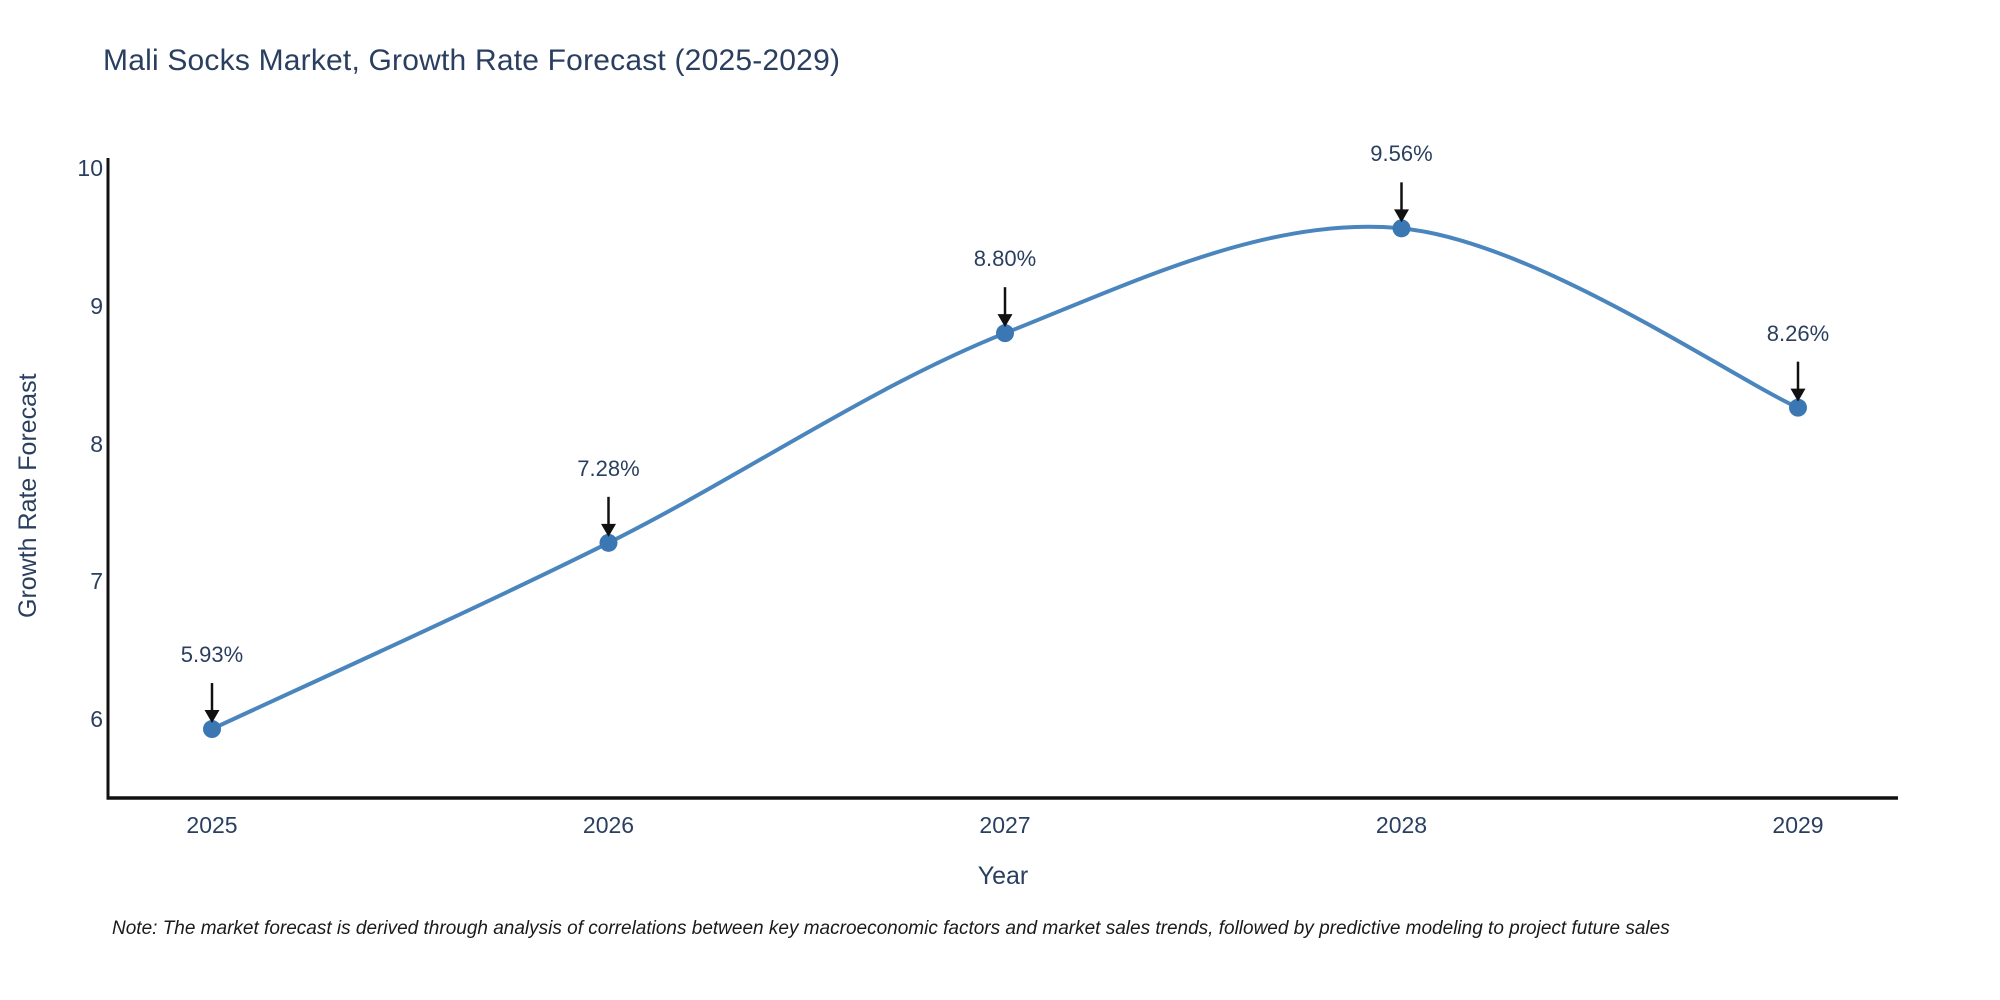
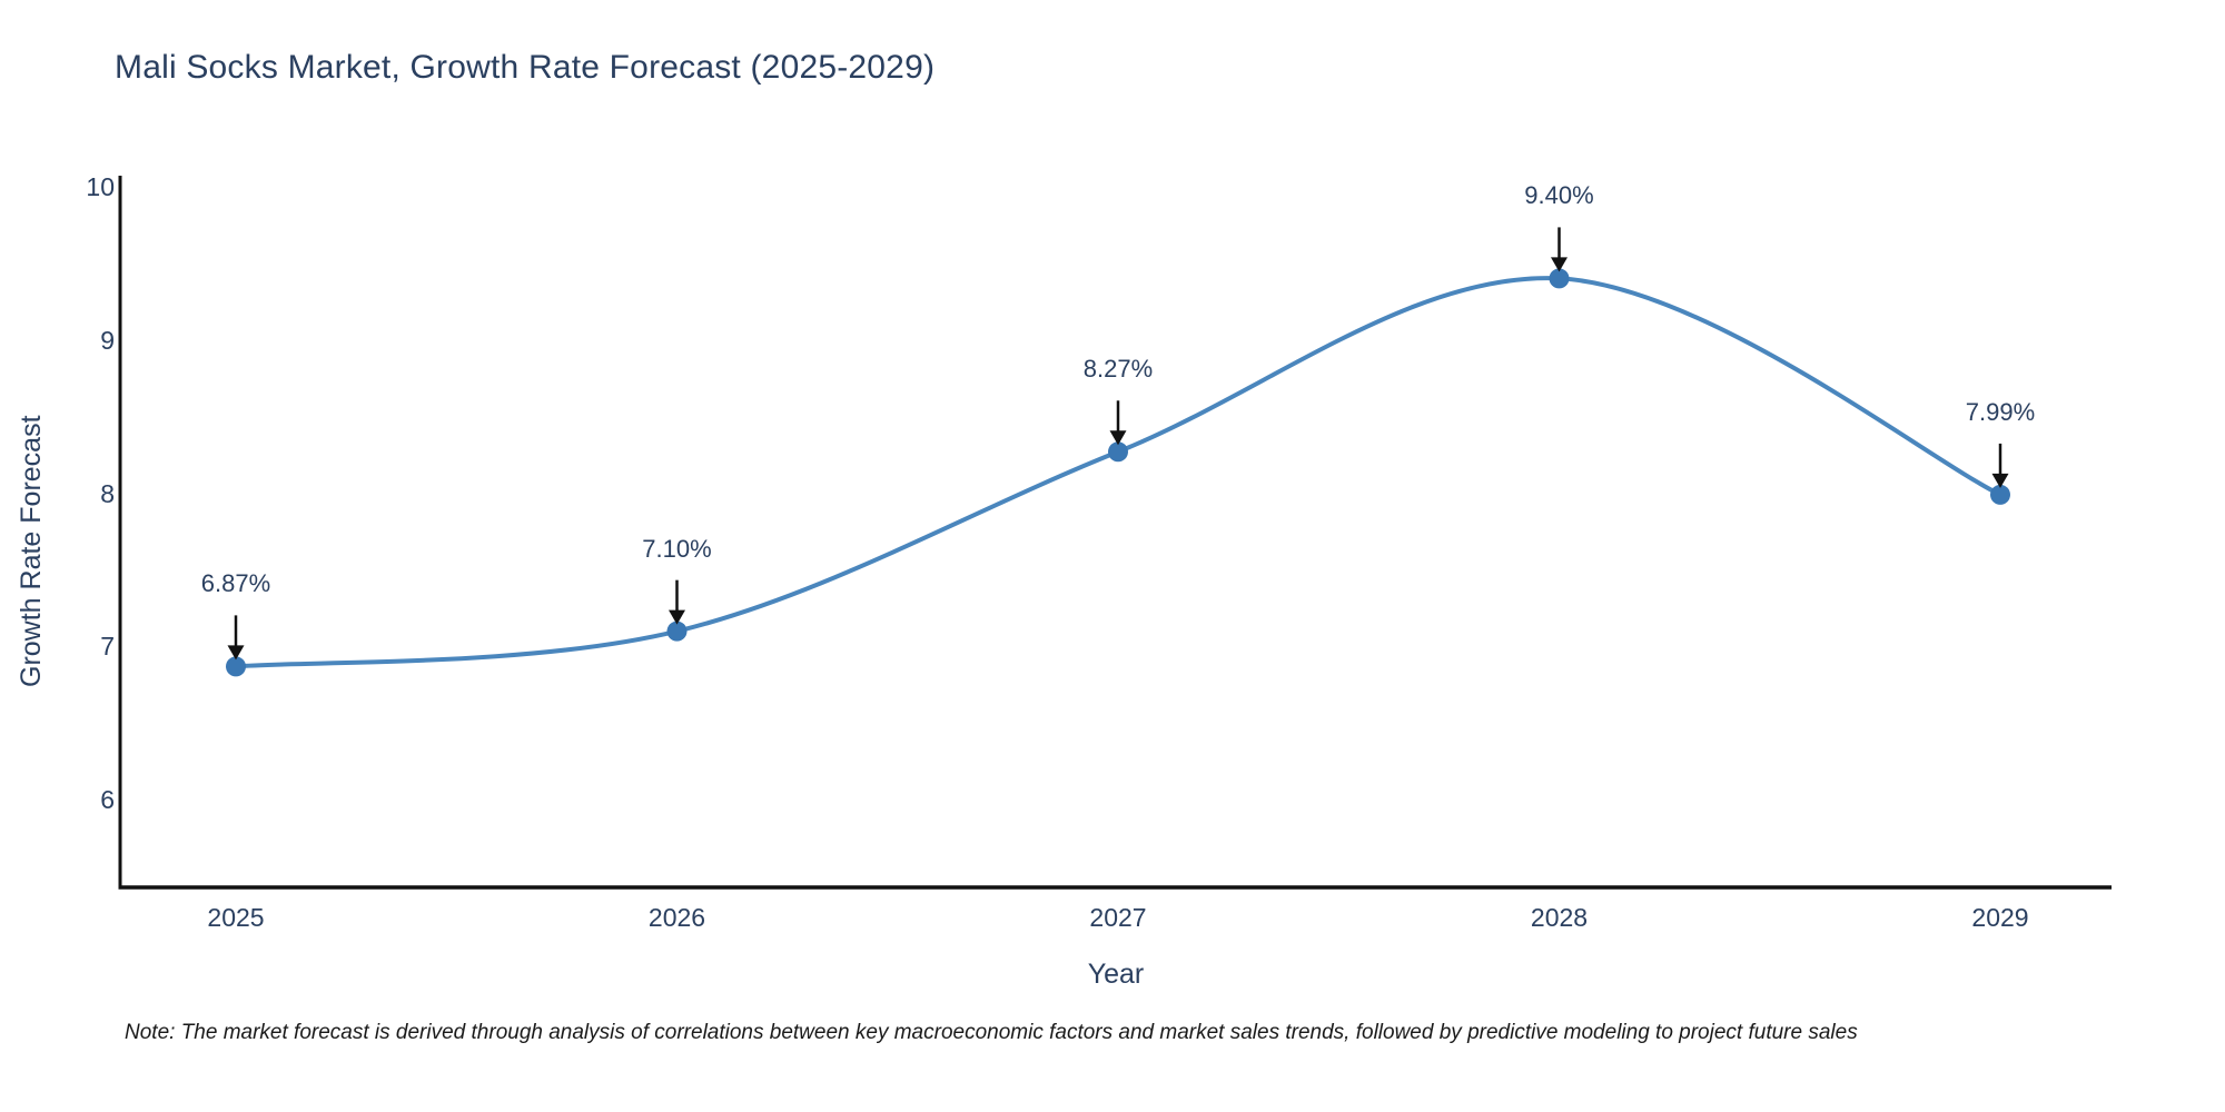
2025: 5.93% -> 6.87%
2026: 7.28% -> 7.10%
2027: 8.80% -> 8.27%
2028: 9.56% -> 9.40%
2029: 8.26% -> 7.99%
